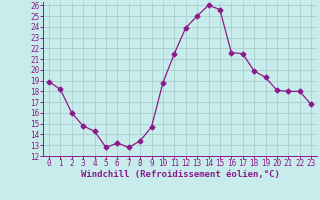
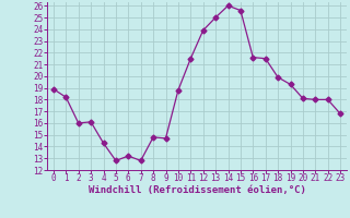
3: 14.8 -> 16.1
8: 13.4 -> 14.8
